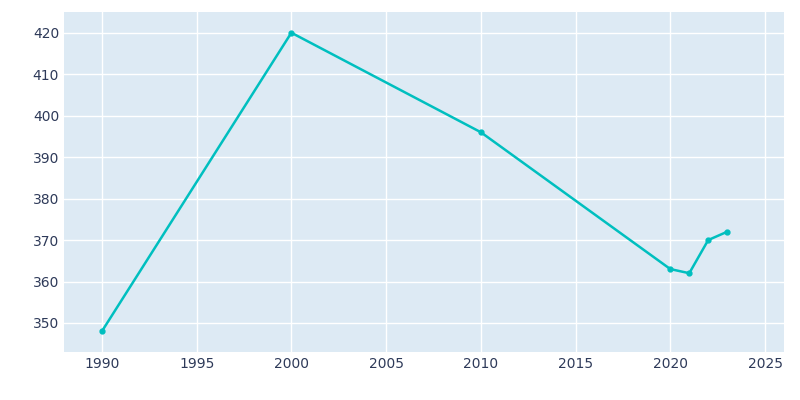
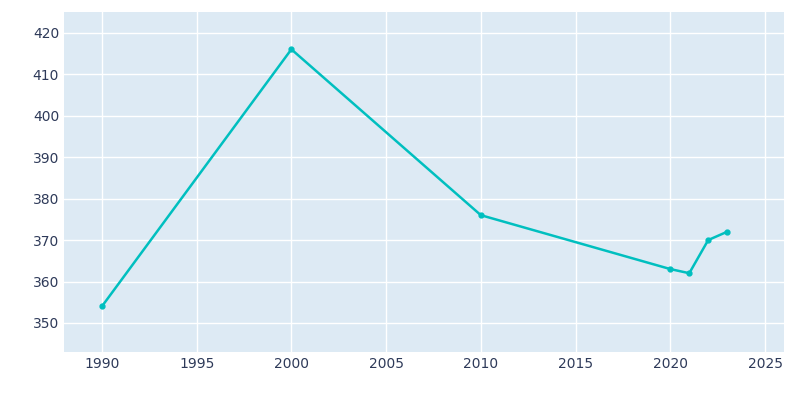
1990: 348 -> 354
2000: 420 -> 416
2010: 396 -> 376
